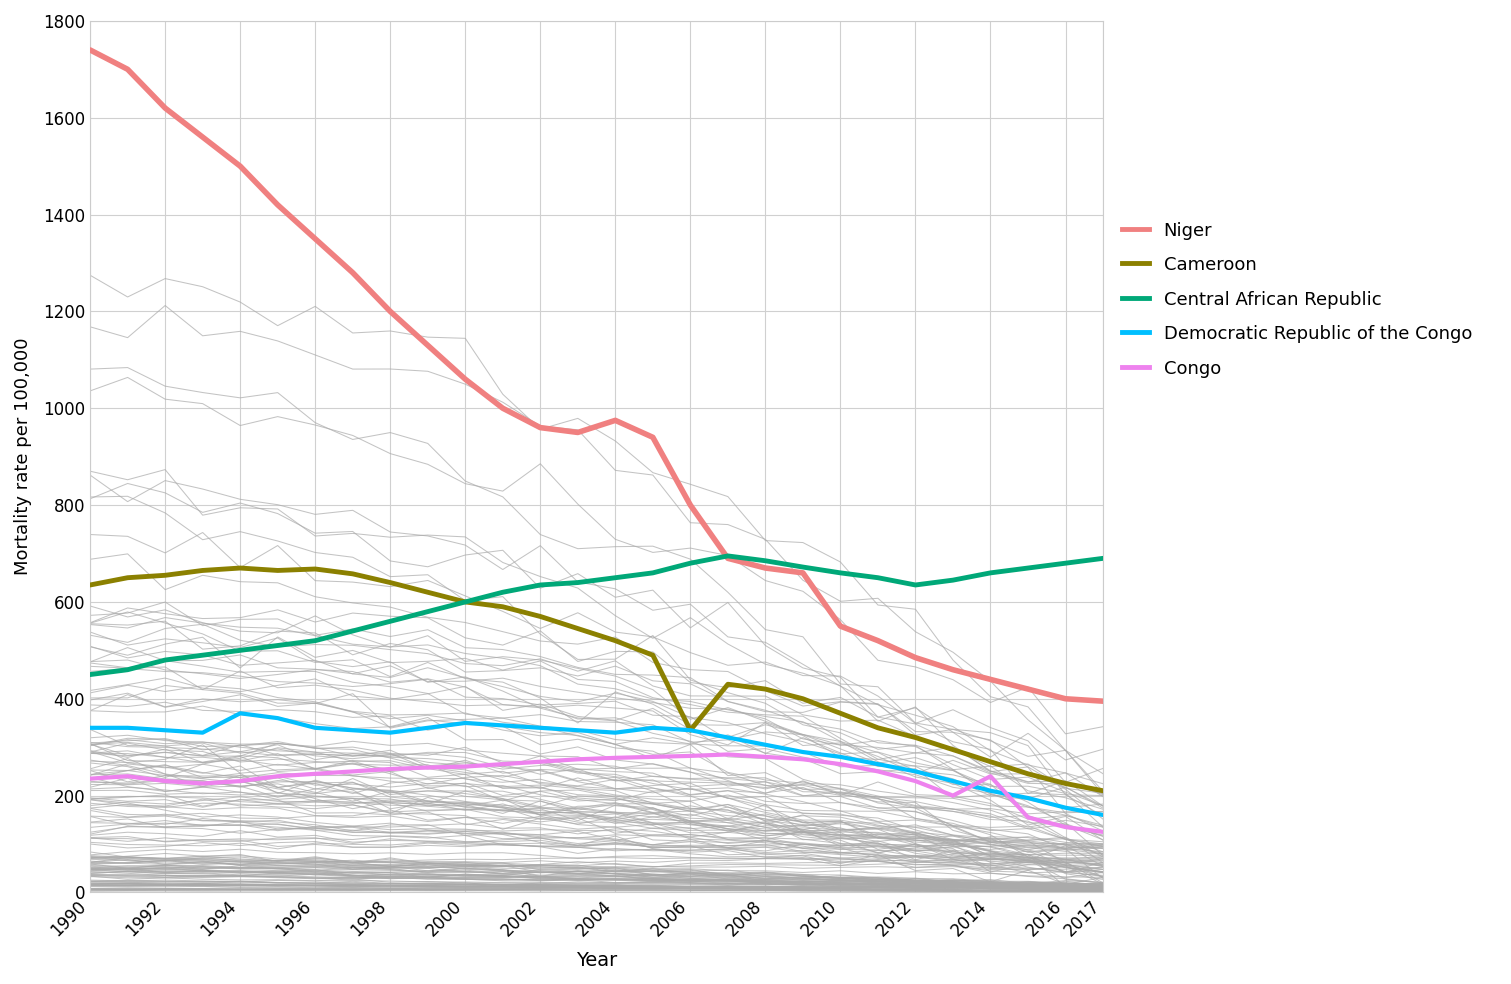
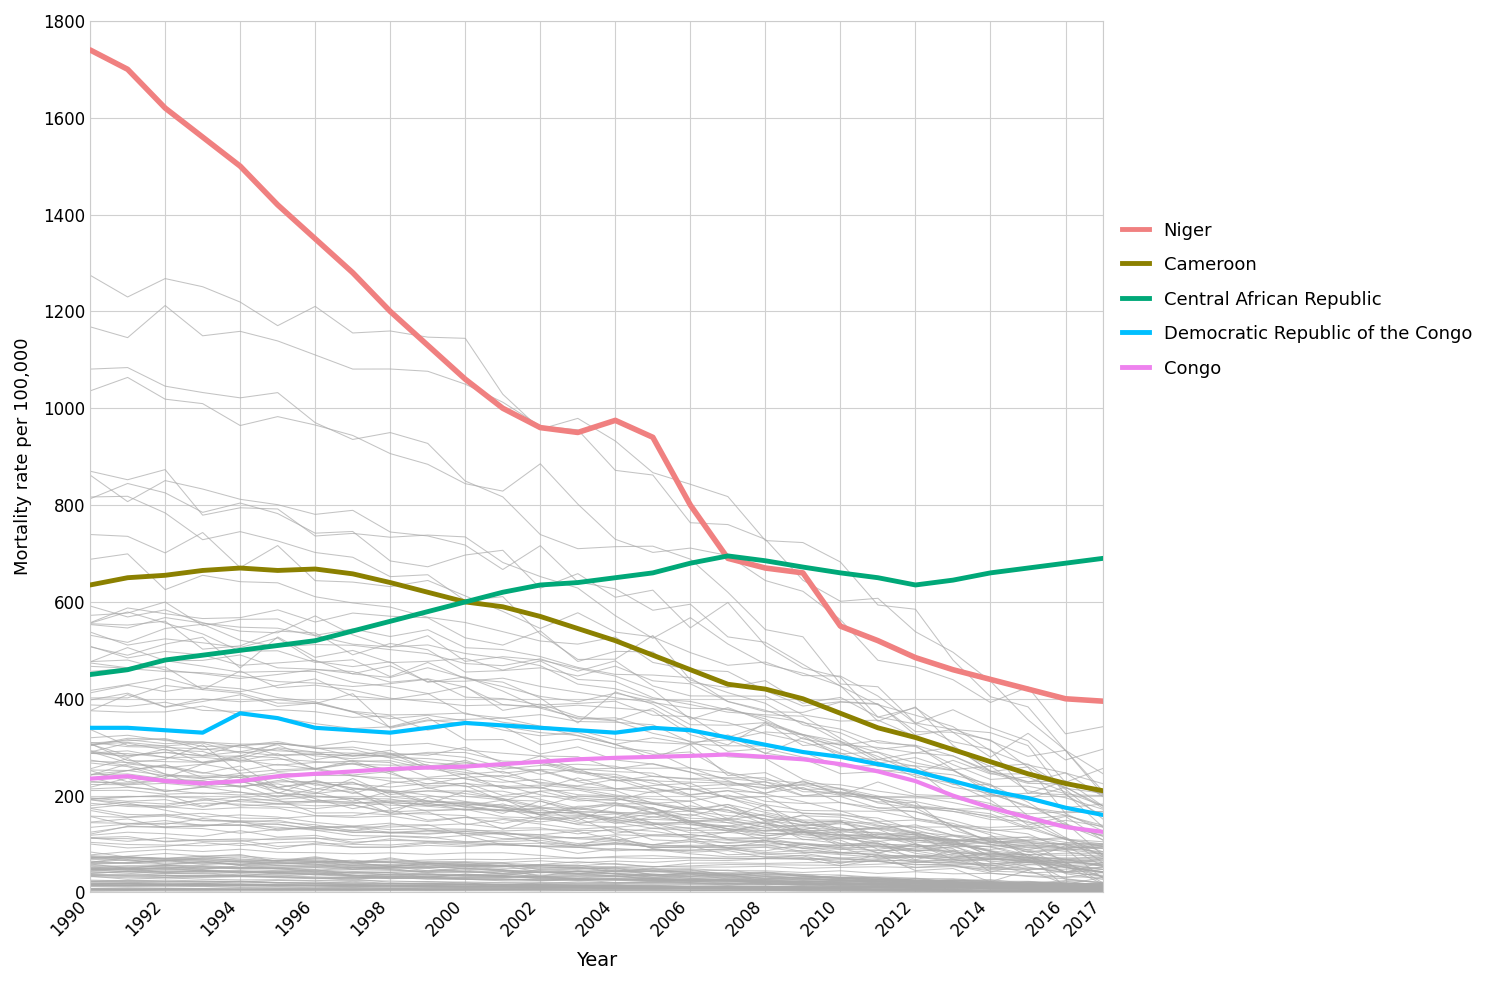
Cameroon/2006: 335 -> 460
Congo/2014: 240 -> 175
